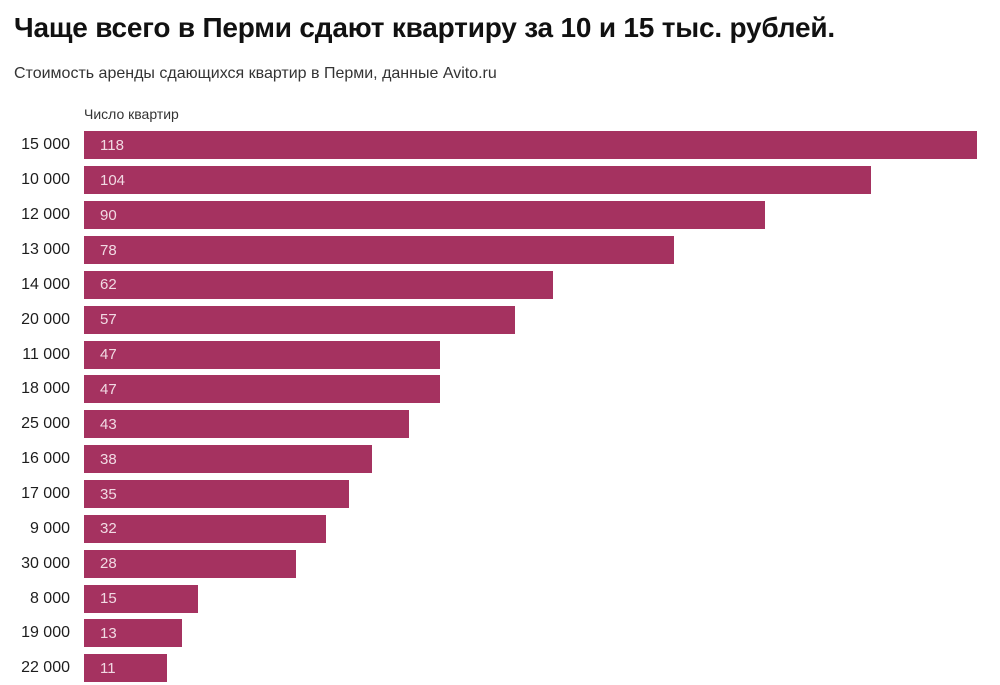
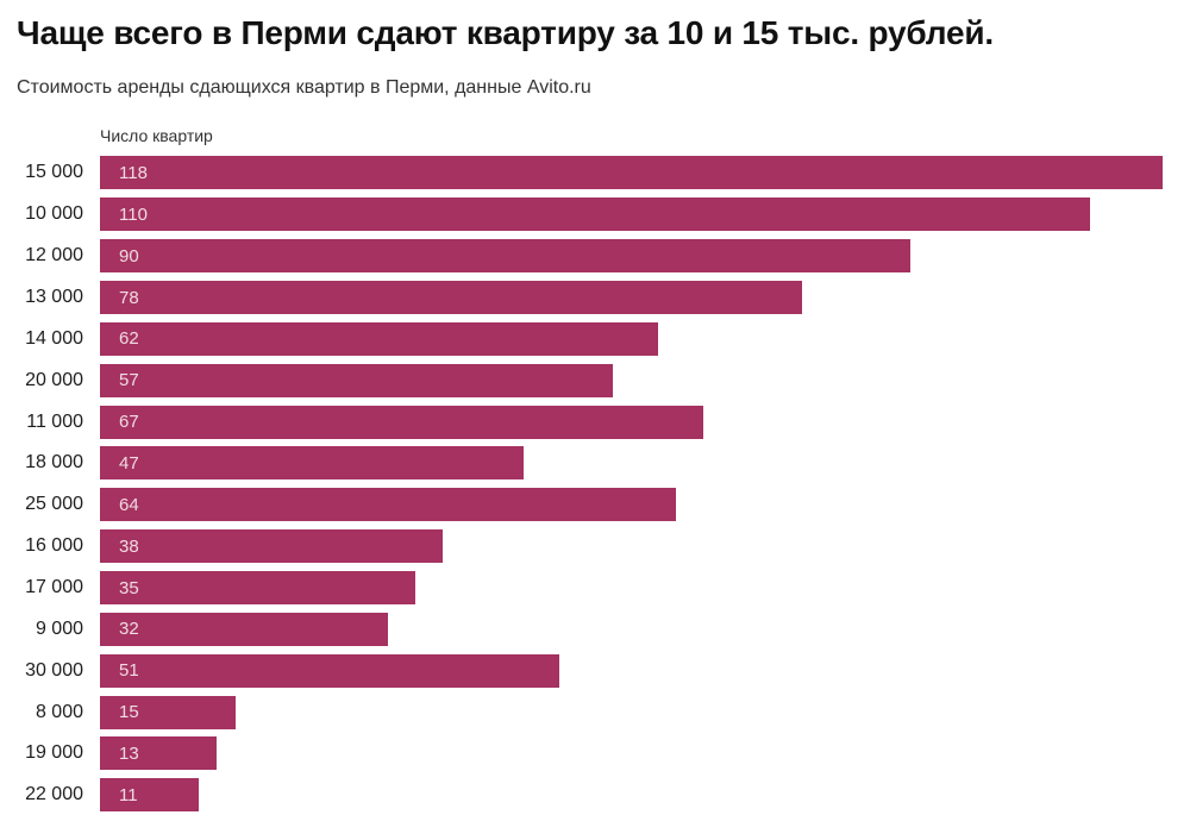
10 000: 104 -> 110
11 000: 47 -> 67
25 000: 43 -> 64
30 000: 28 -> 51
